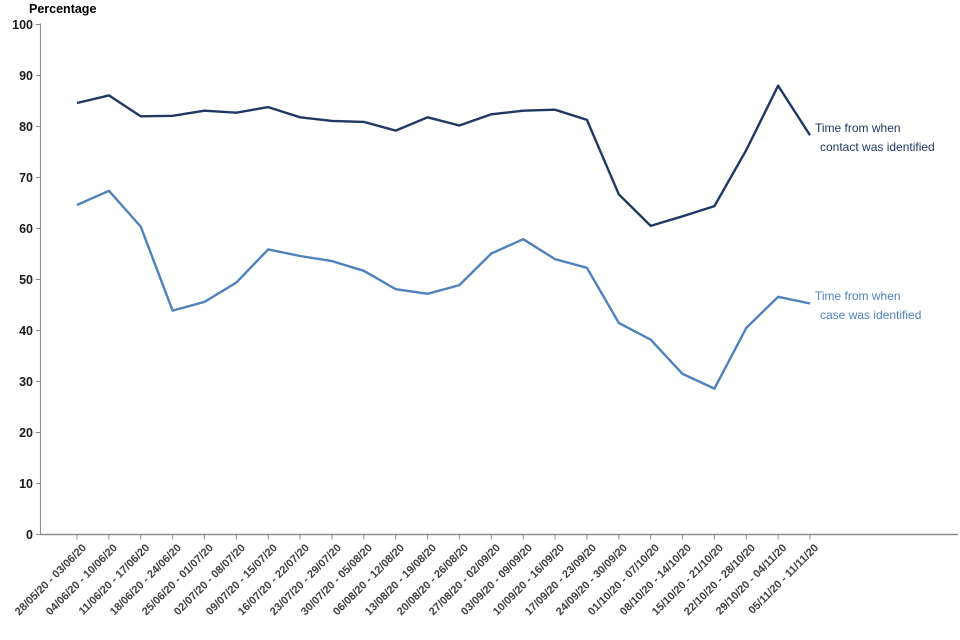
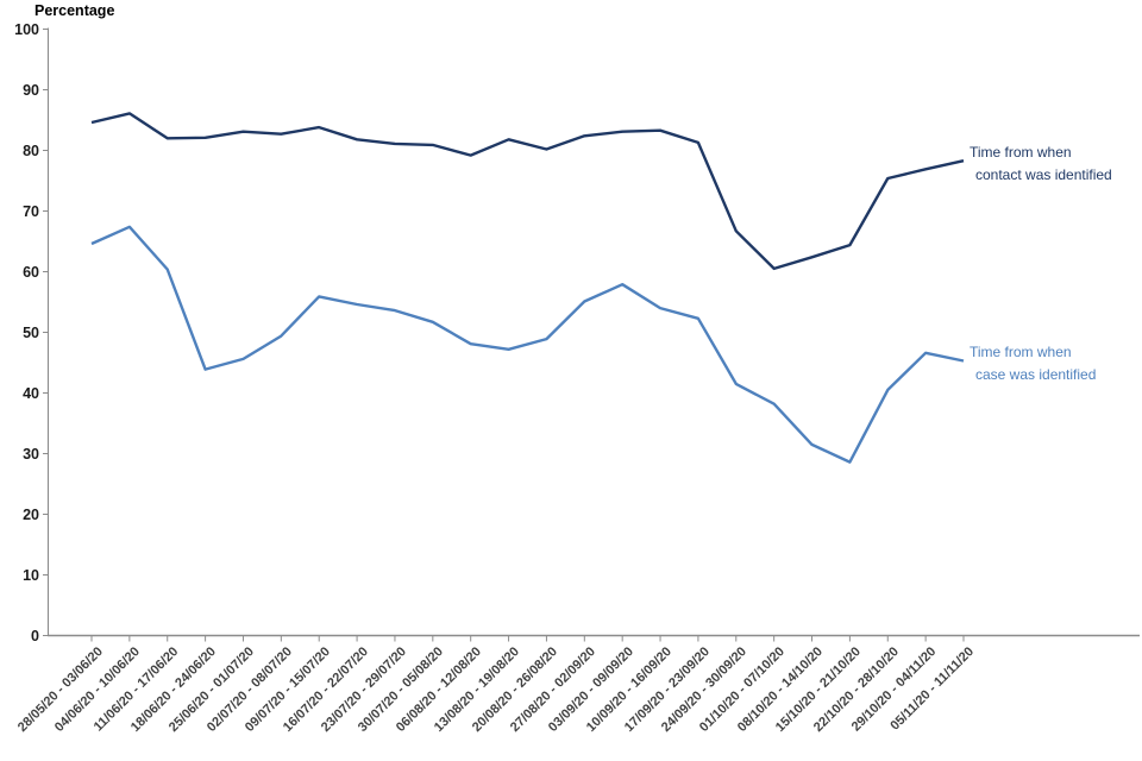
Time from when contact was identified/29/10/20 - 04/11/20: 88 -> 77
